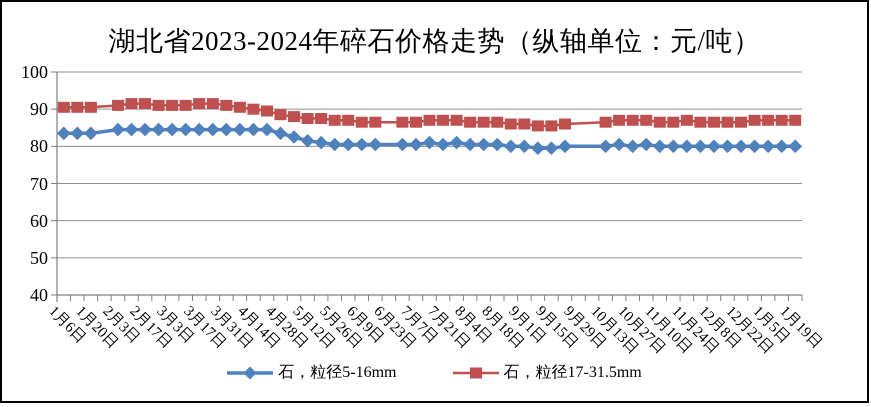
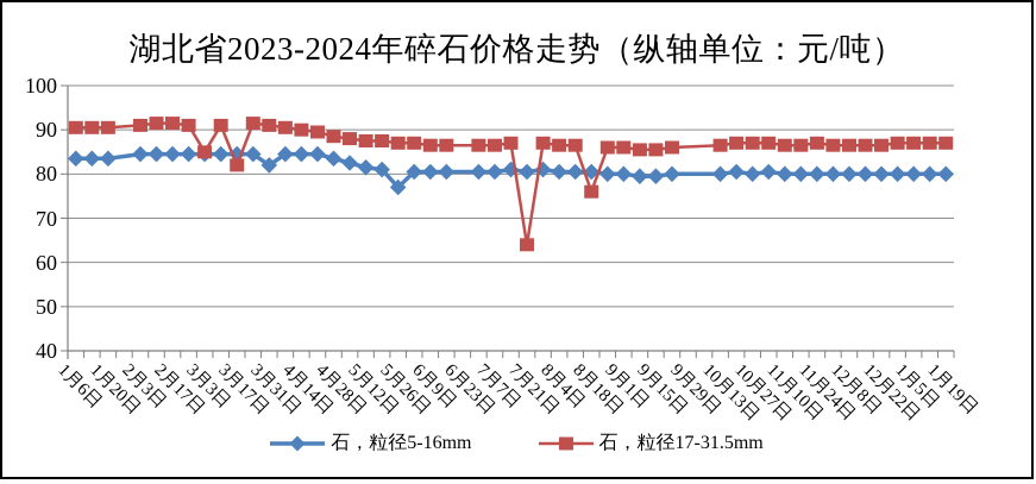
石，粒径17-31.5mm/3月3日: 91 -> 85
石，粒径17-31.5mm/3月17日: 92 -> 82
石，粒径5-16mm/3月31日: 84 -> 82
石，粒径5-16mm/5月26日: 80 -> 77
石，粒径17-31.5mm/7月21日: 87 -> 64
石，粒径17-31.5mm/8月18日: 86 -> 76
